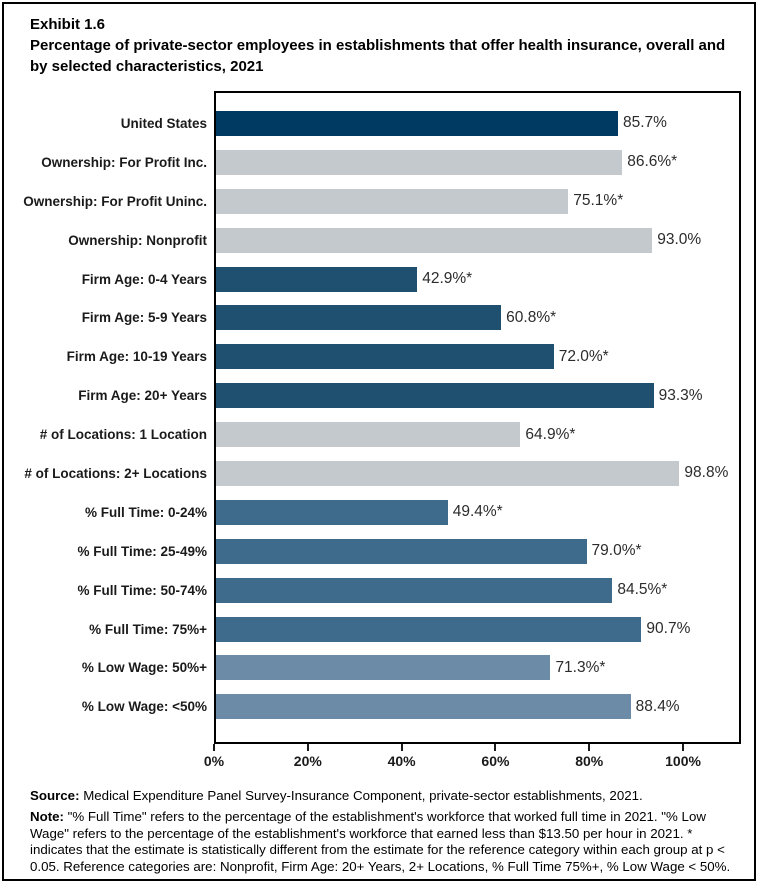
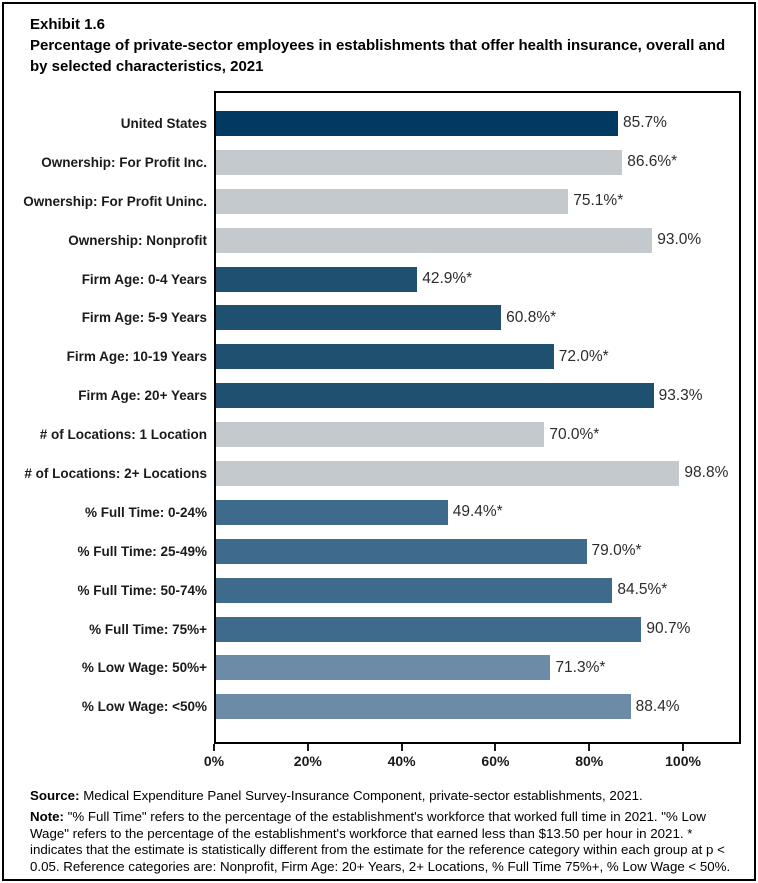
# of Locations: 1 Location: 64.9 -> 70.0
